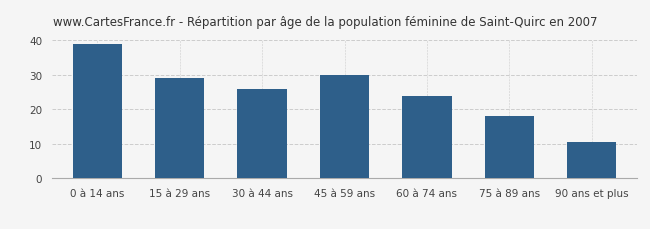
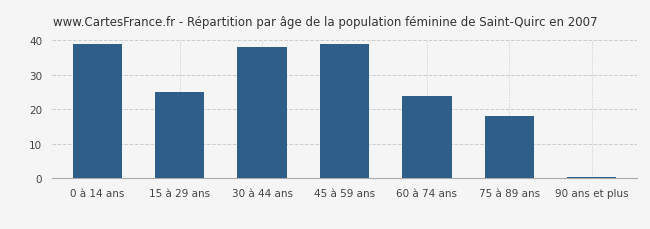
15 à 29 ans: 29.0 -> 25.0
30 à 44 ans: 26.0 -> 38.0
45 à 59 ans: 30.0 -> 39.0
90 ans et plus: 10.5 -> 0.5
